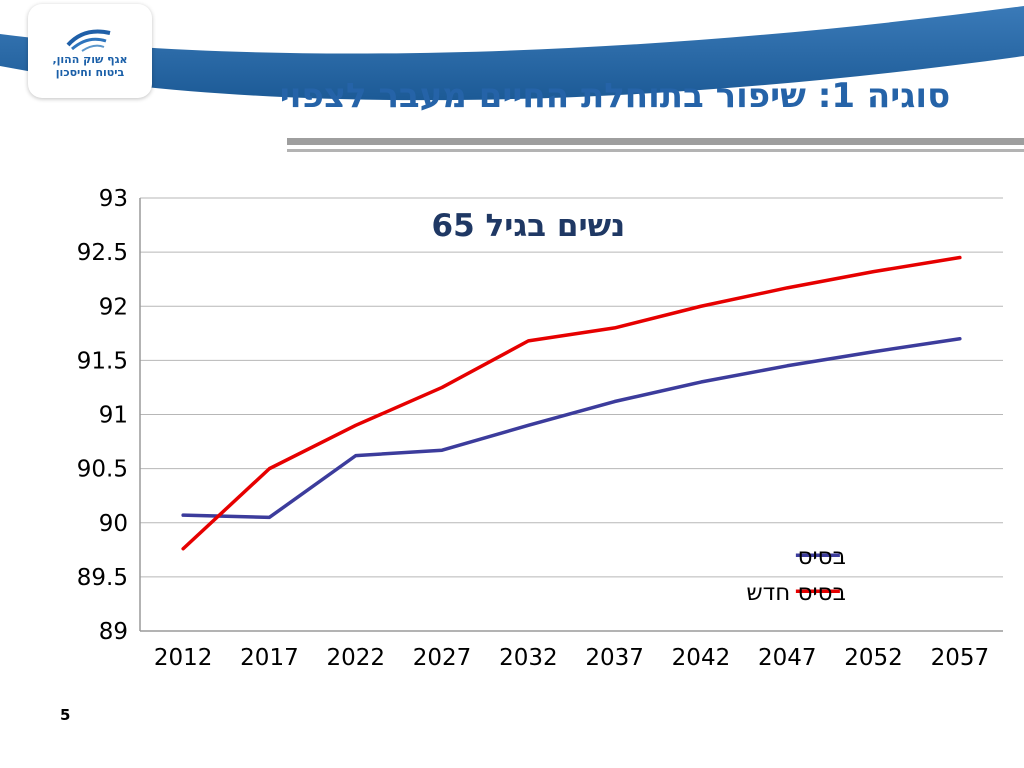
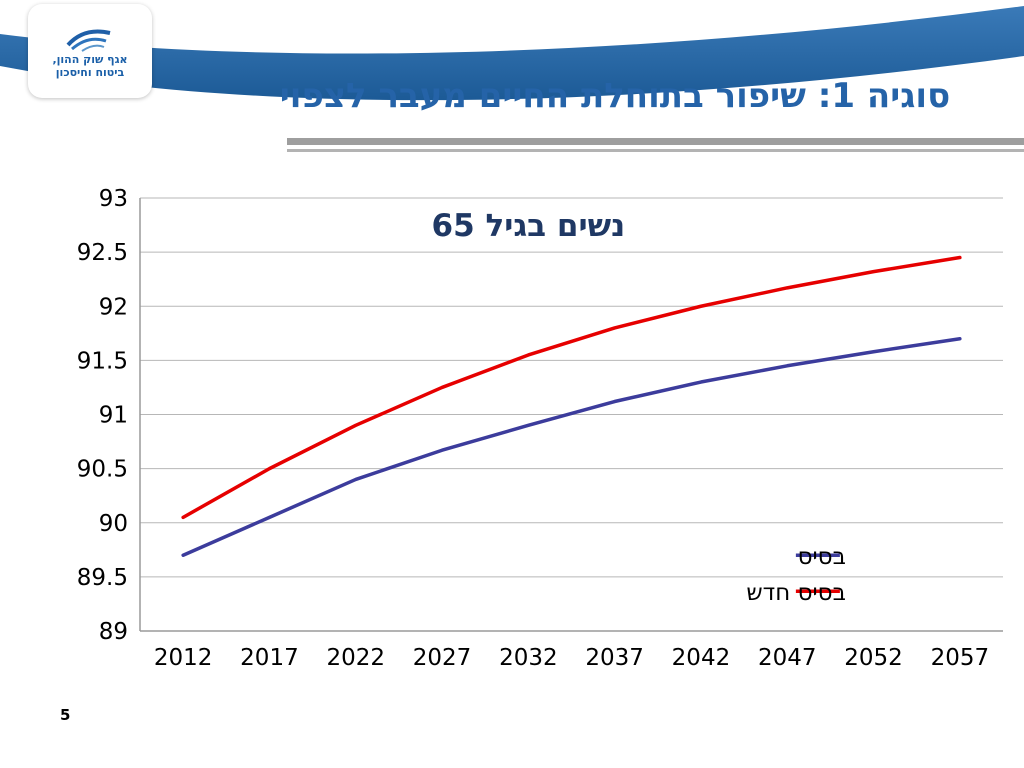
בסיס/2012: 90.07 -> 89.70
בסיס חדש/2012: 89.76 -> 90.05
בסיס/2022: 90.62 -> 90.40
בסיס חדש/2032: 91.68 -> 91.55
